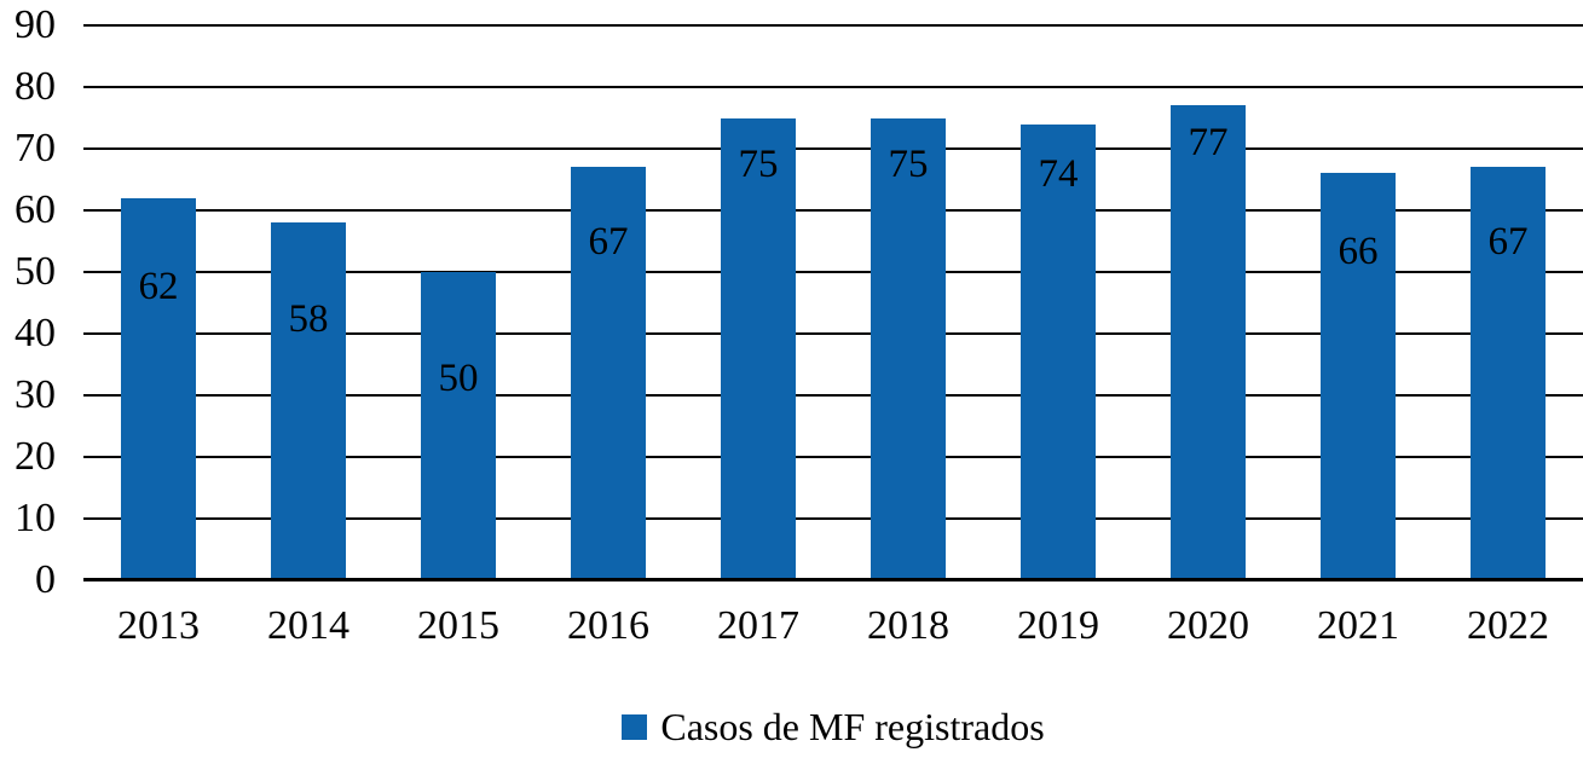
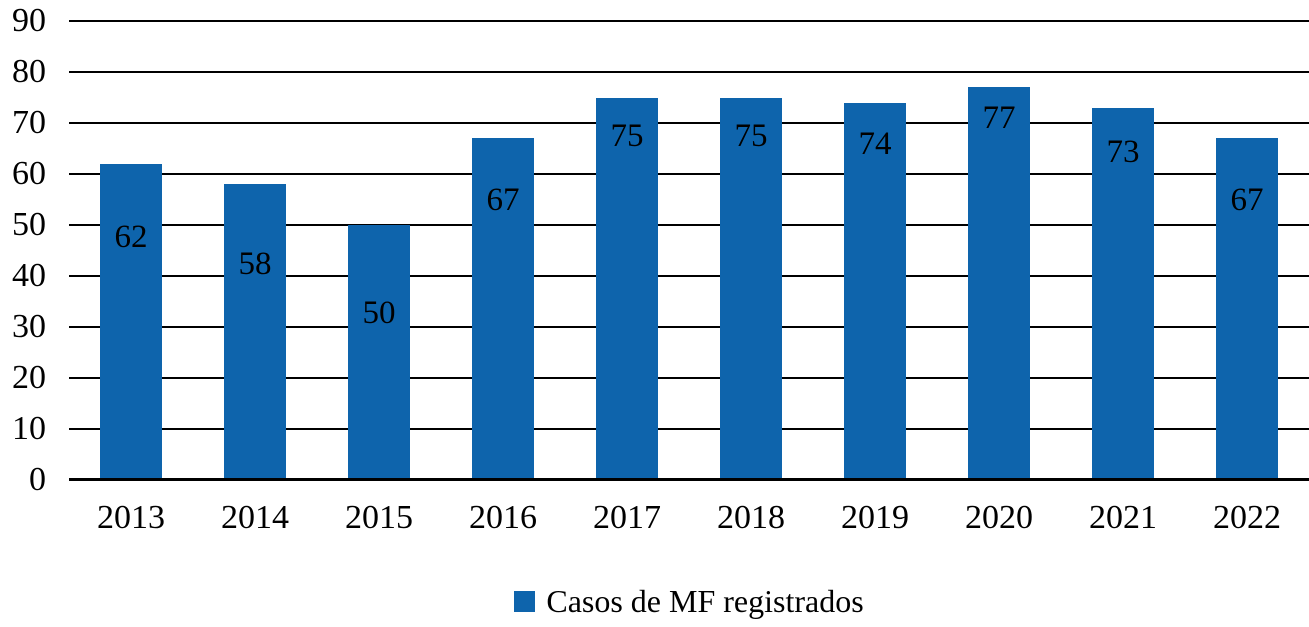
2021: 66 -> 73
